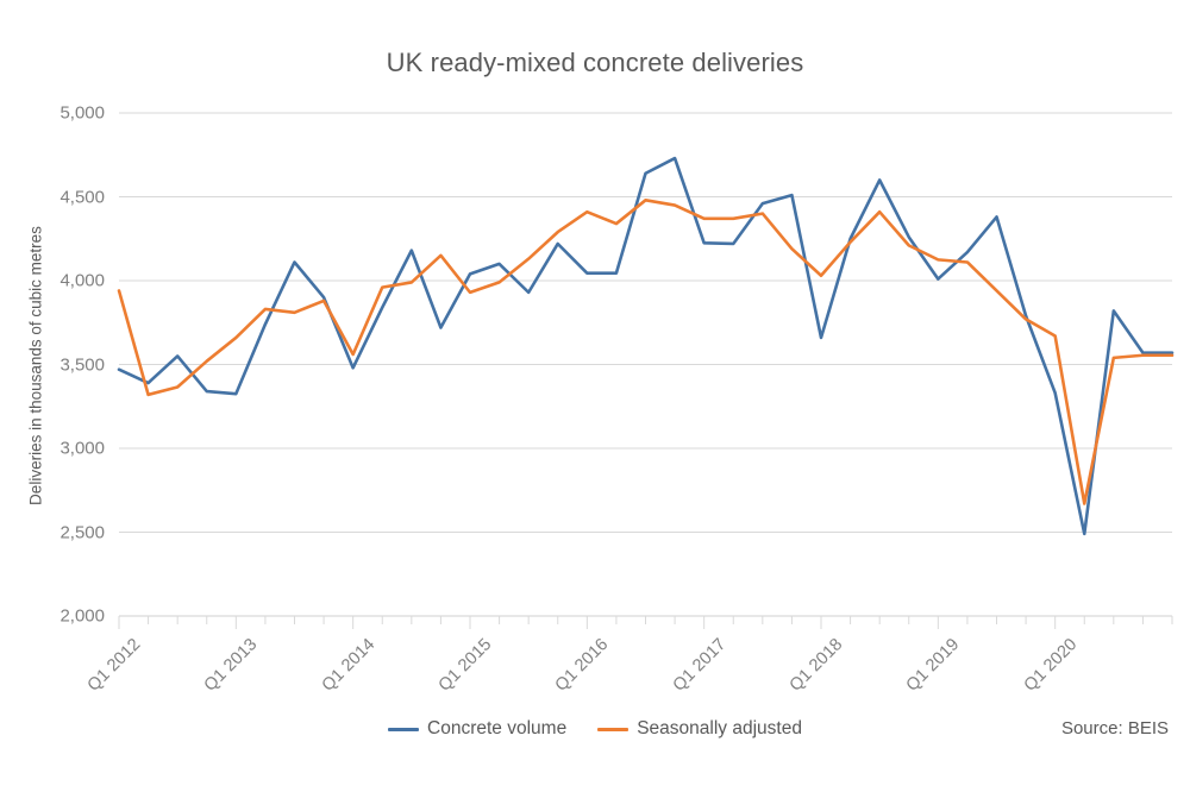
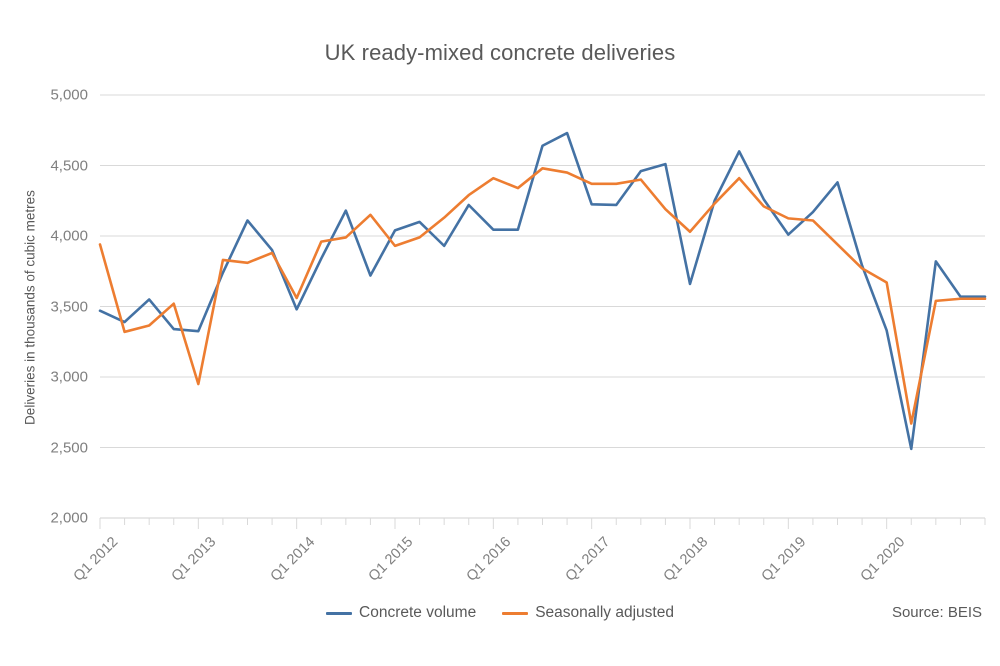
Seasonally adjusted/Q1 2013: 3660 -> 2950
